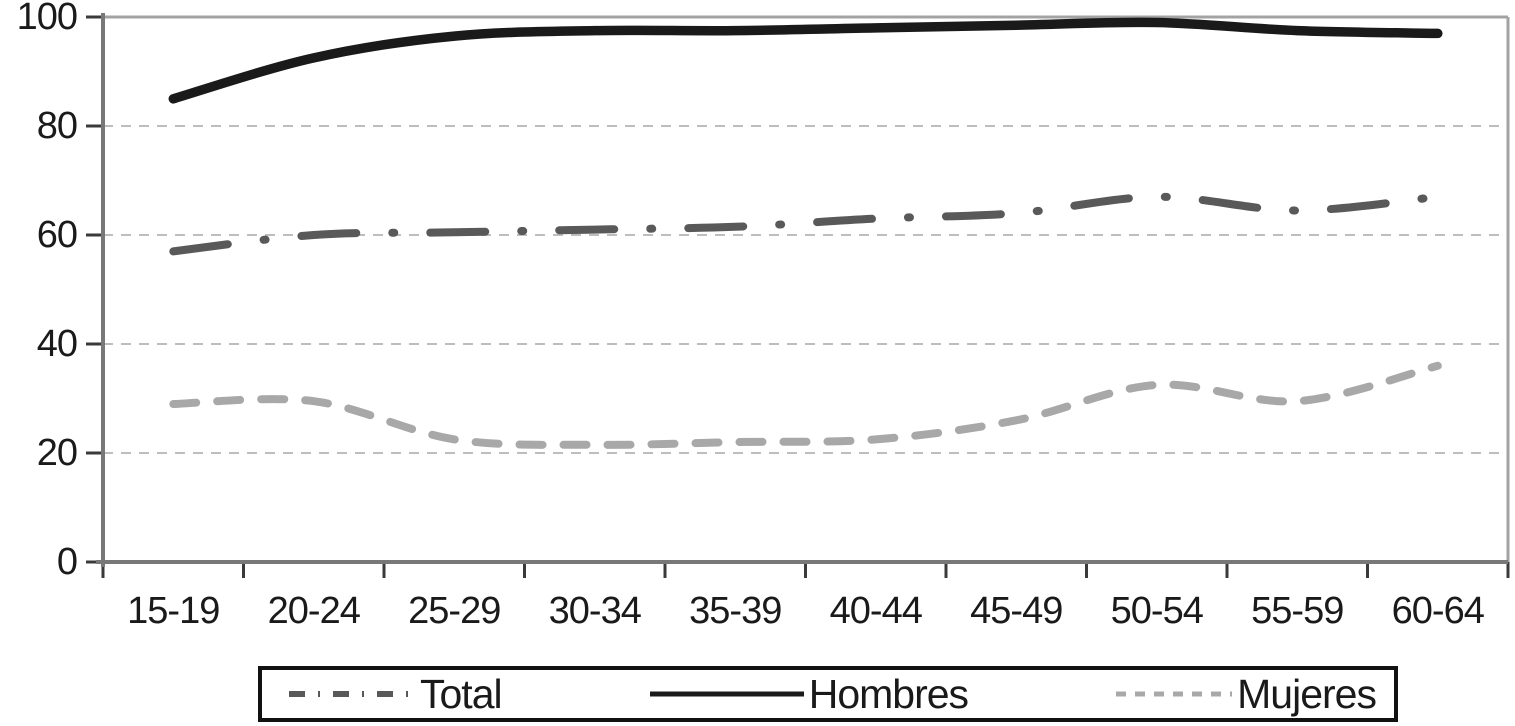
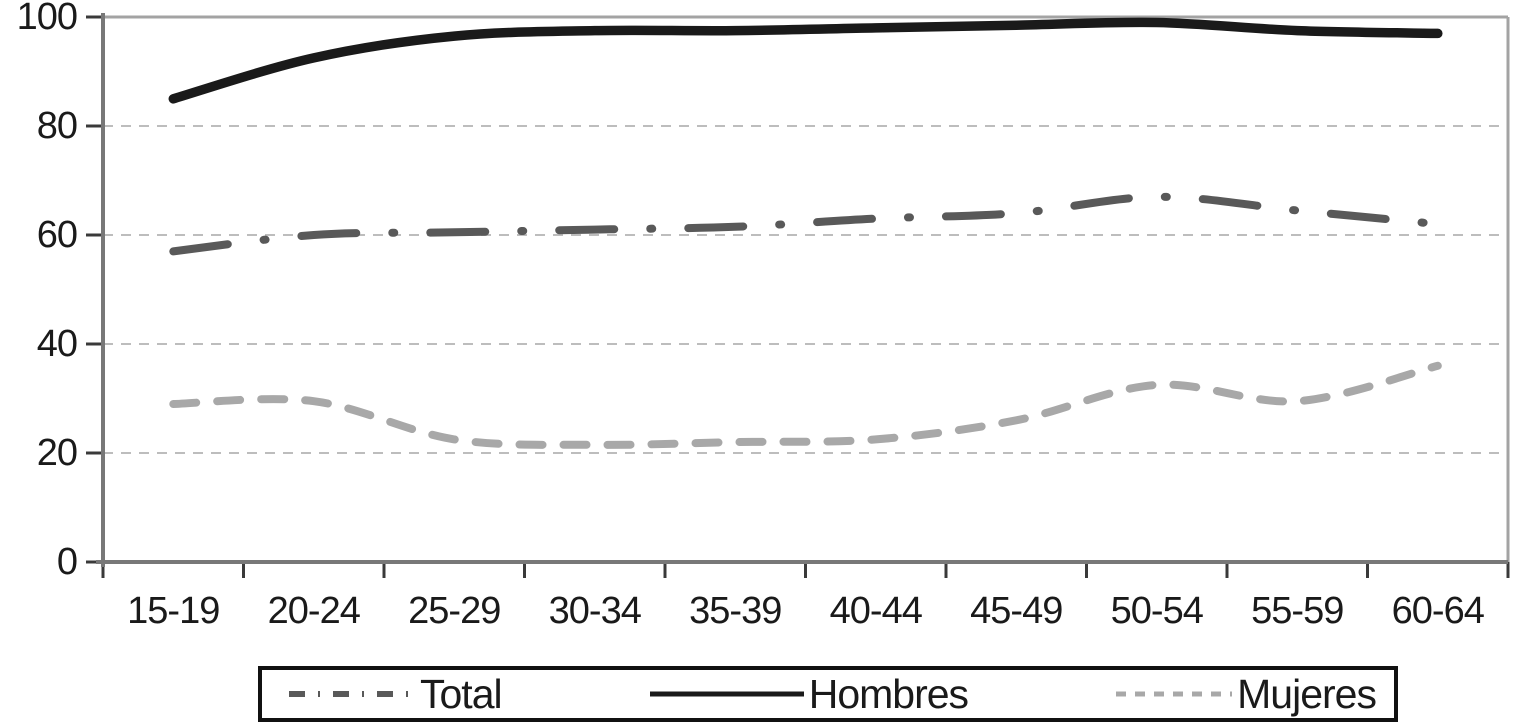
Total/60-64: 67 -> 62
